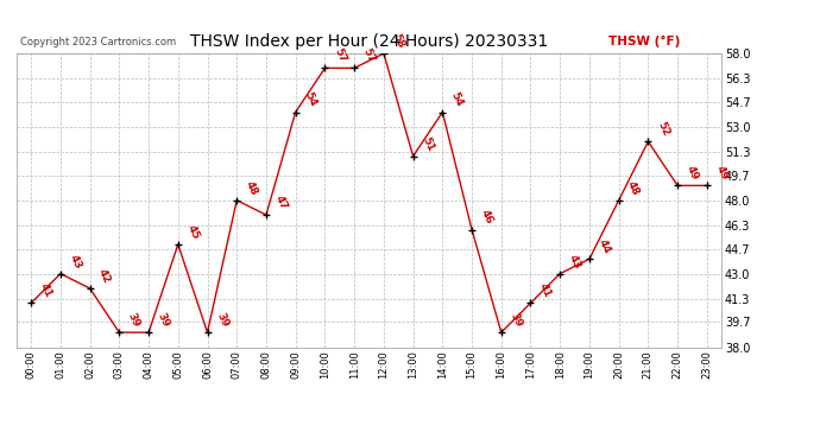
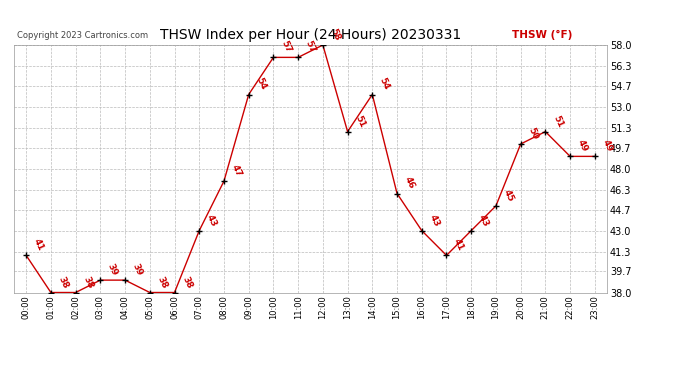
01:00: 43 -> 38
02:00: 42 -> 38
05:00: 45 -> 38
06:00: 39 -> 38
07:00: 48 -> 43
16:00: 39 -> 43
19:00: 44 -> 45
20:00: 48 -> 50
21:00: 52 -> 51
